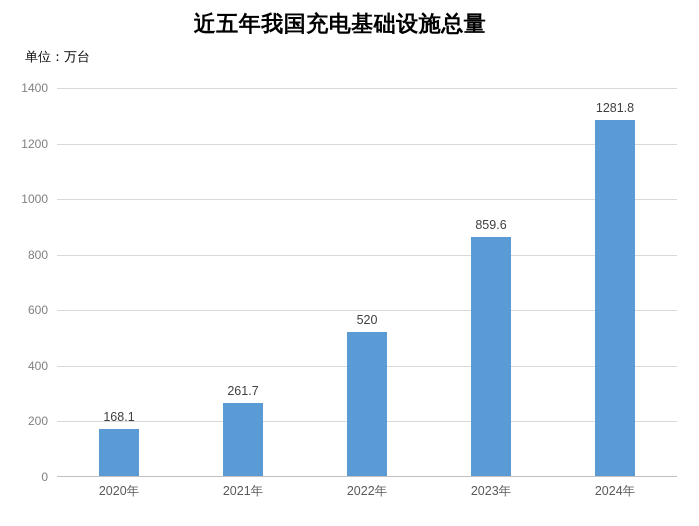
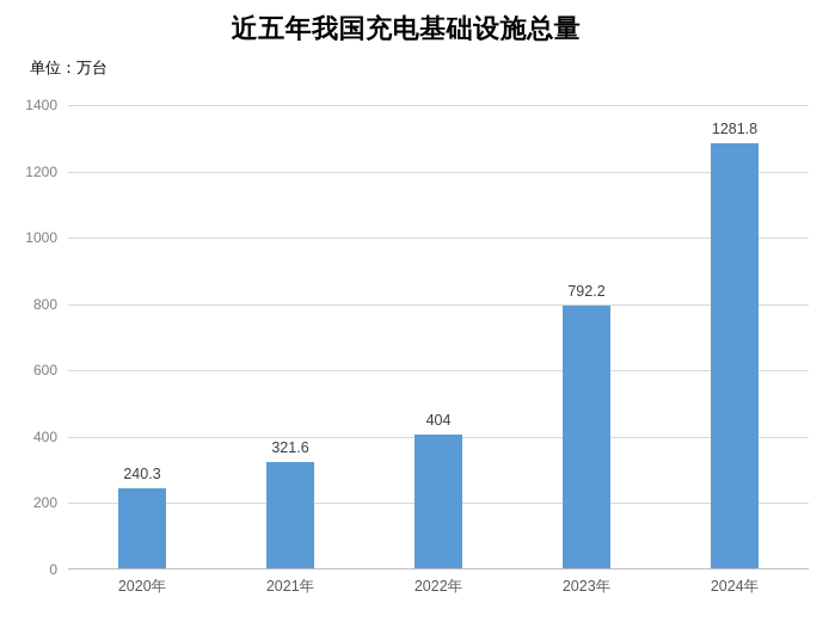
2020年: 168.1 -> 240.3
2021年: 261.7 -> 321.6
2022年: 520 -> 404
2023年: 859.6 -> 792.2
